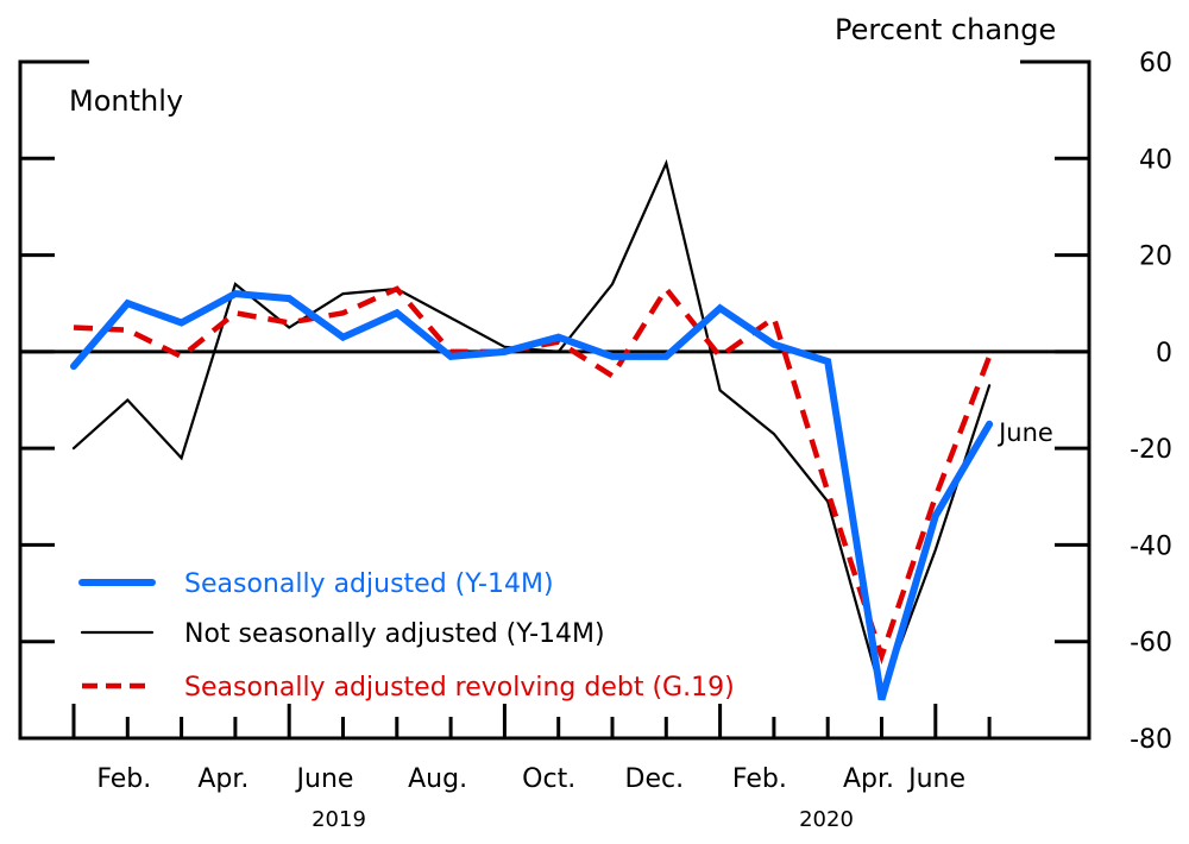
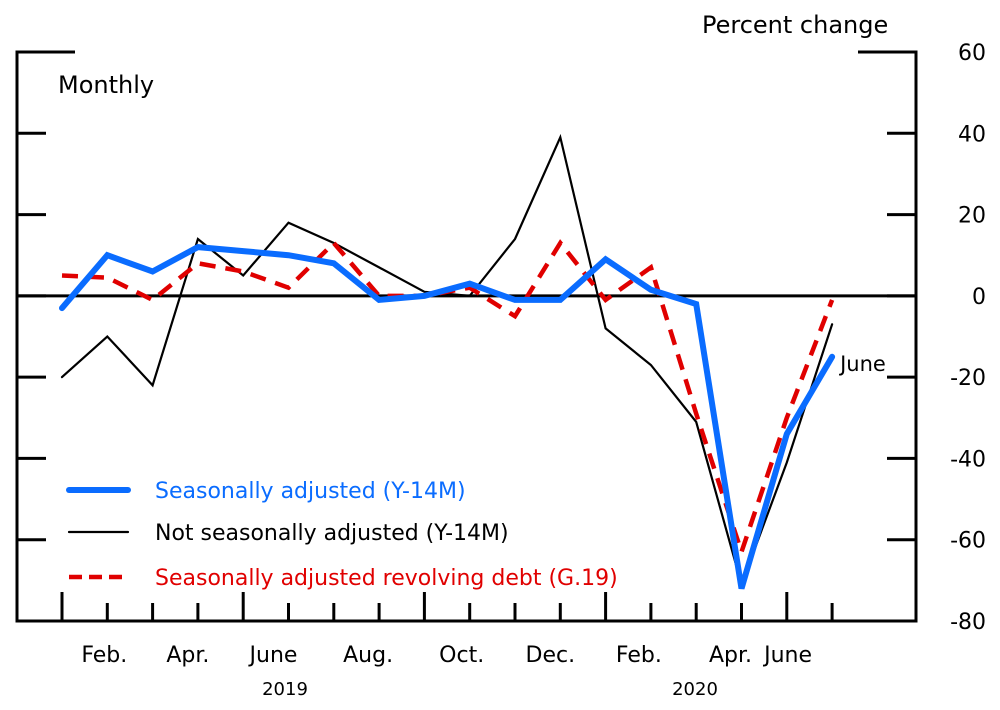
Seasonally adjusted (Y-14M)/June 2019: 3 -> 10
Not seasonally adjusted (Y-14M)/June 2019: 12 -> 18
Seasonally adjusted revolving debt (G.19)/June 2019: 8 -> 2
